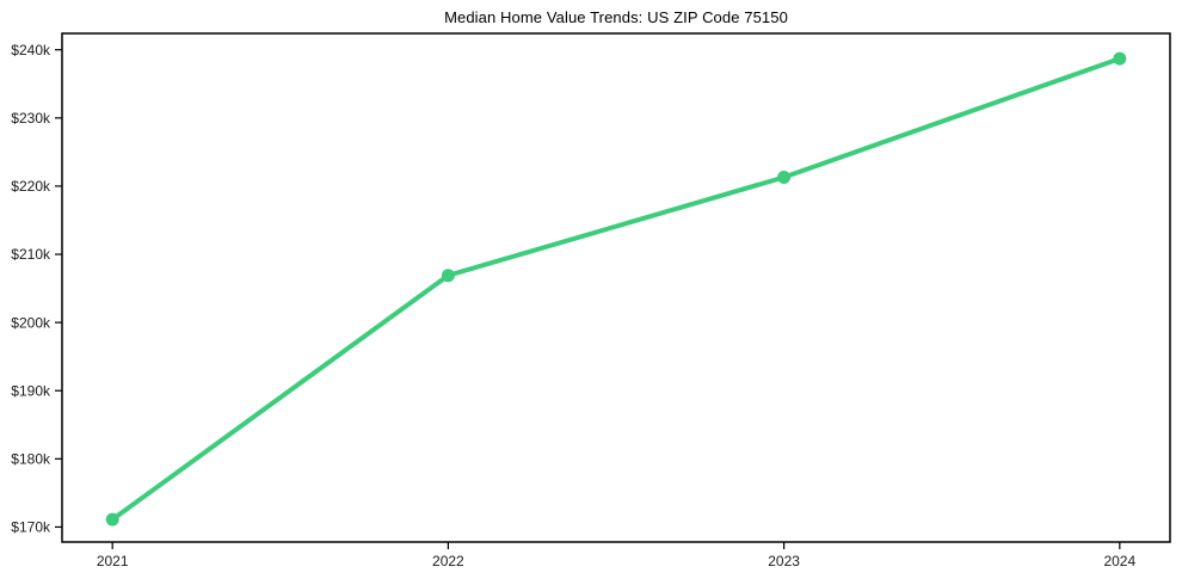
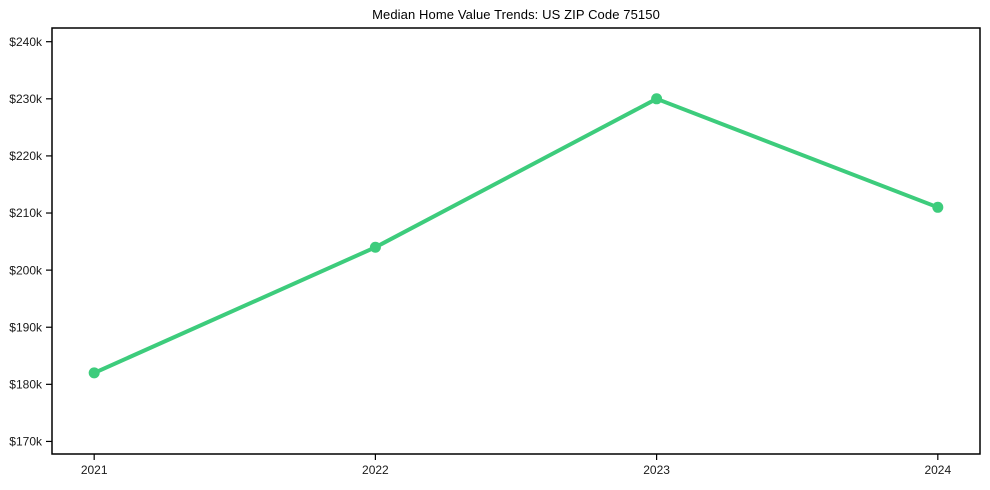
2021: $171k -> $182k
2022: $207k -> $204k
2023: $221k -> $230k
2024: $239k -> $211k
